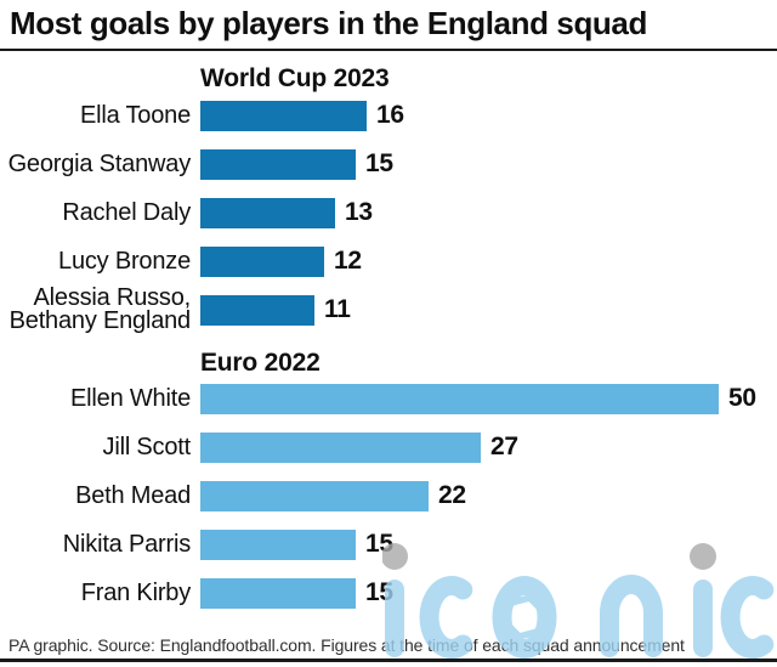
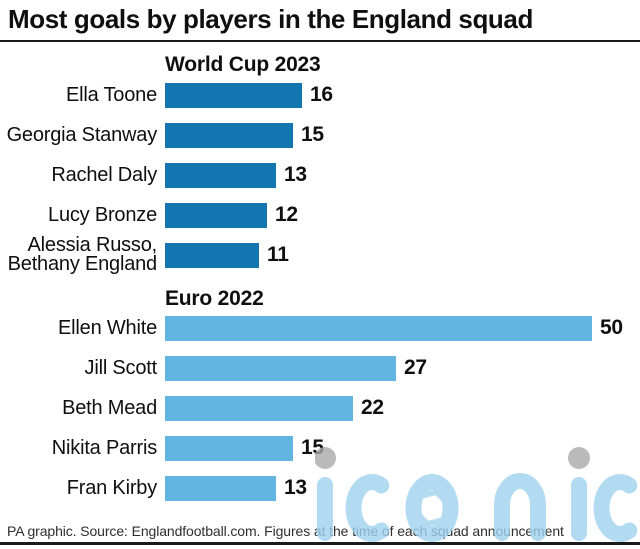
Euro 2022/Fran Kirby: 15 -> 13
